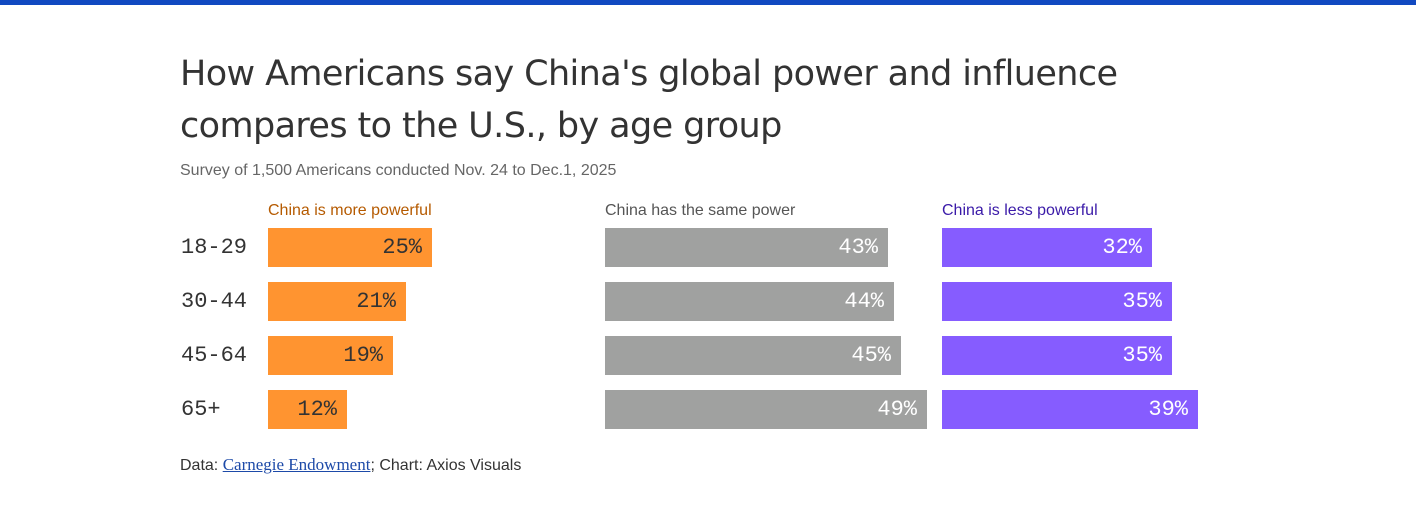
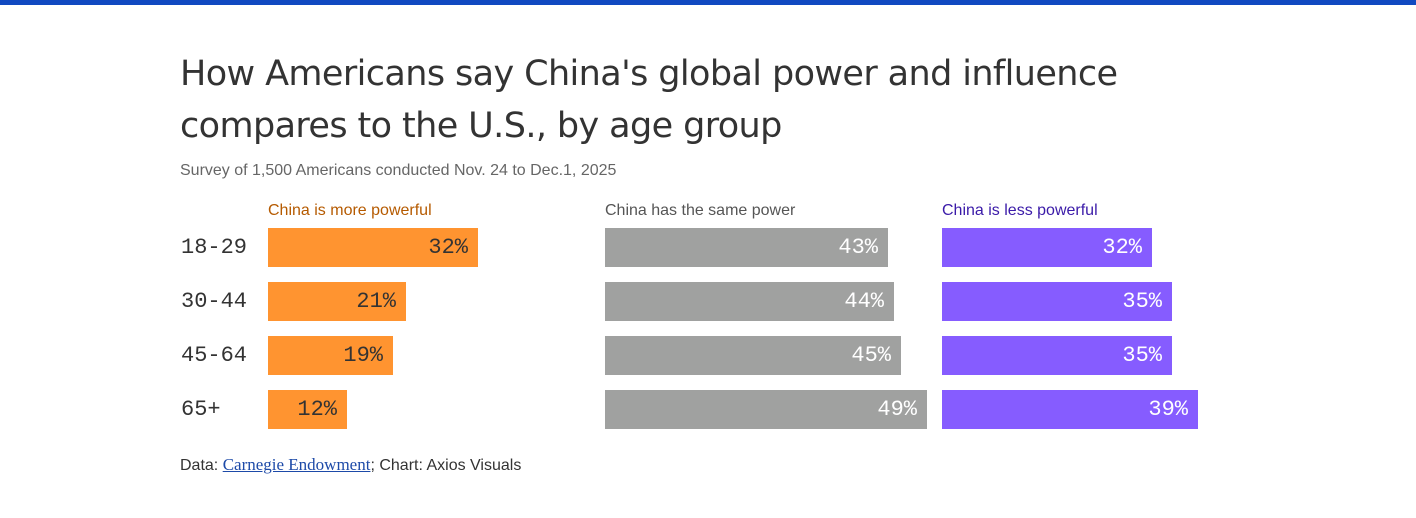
China is more powerful/18-29: 25% -> 32%
